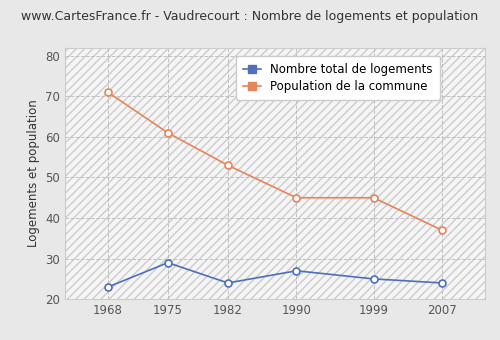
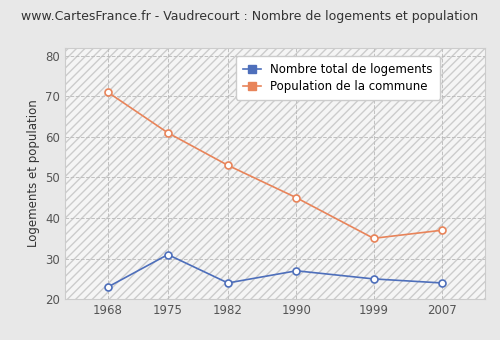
Nombre total de logements/1975: 29 -> 31
Population de la commune/1999: 45 -> 35
